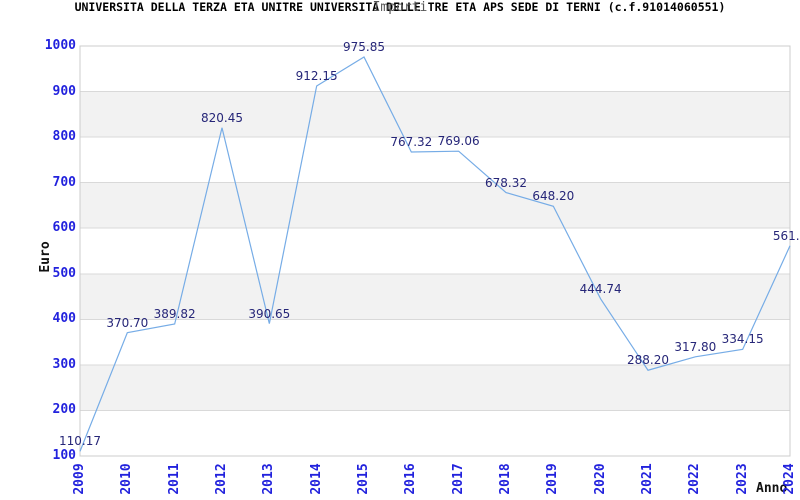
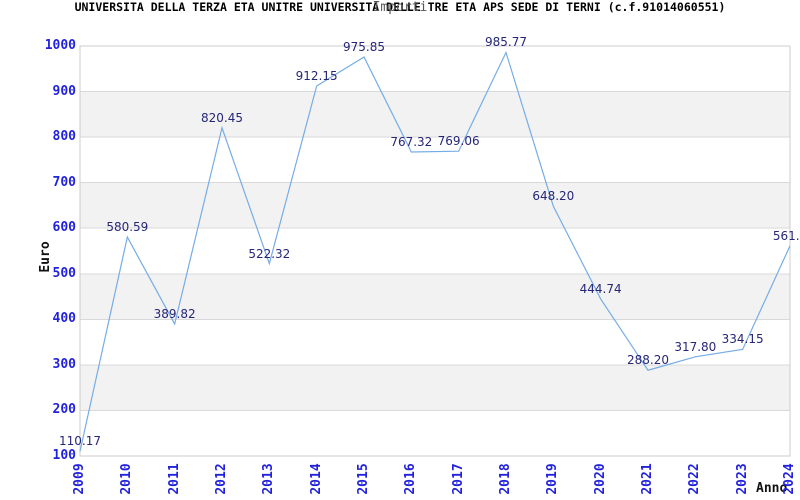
2010: 370.70 -> 580.59
2013: 390.65 -> 522.32
2018: 678.32 -> 985.77
